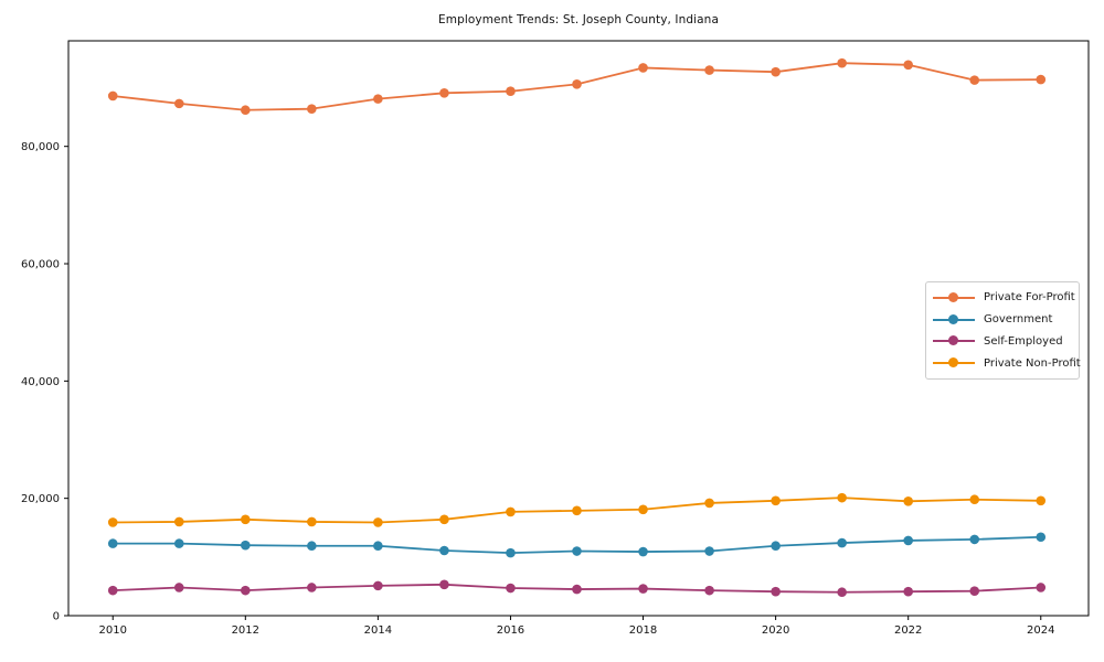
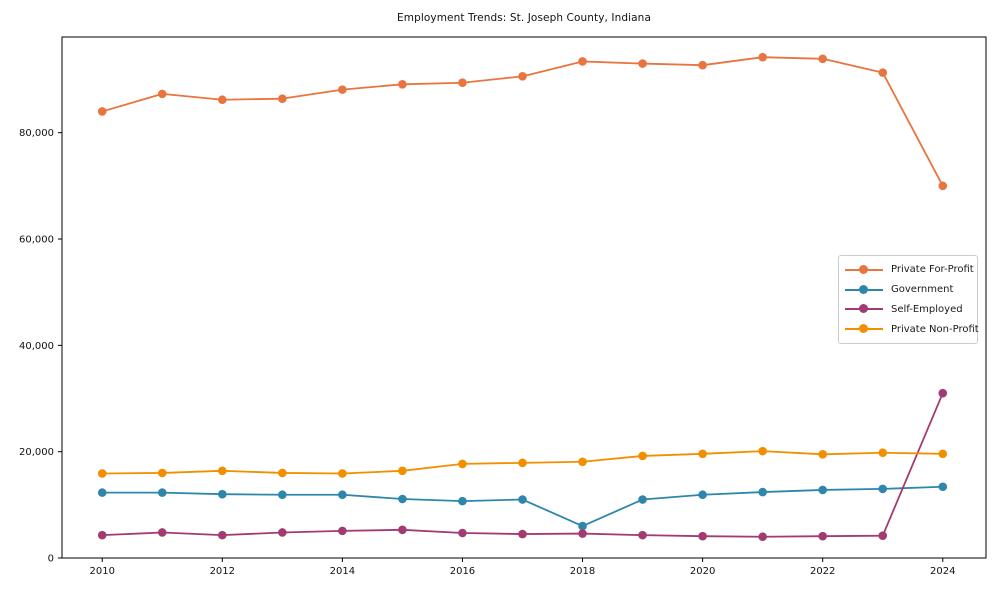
Private For-Profit/2010: 89000 -> 84000
Government/2018: 11000 -> 6000
Private For-Profit/2024: 91000 -> 70000
Self-Employed/2024: 5000 -> 31000
